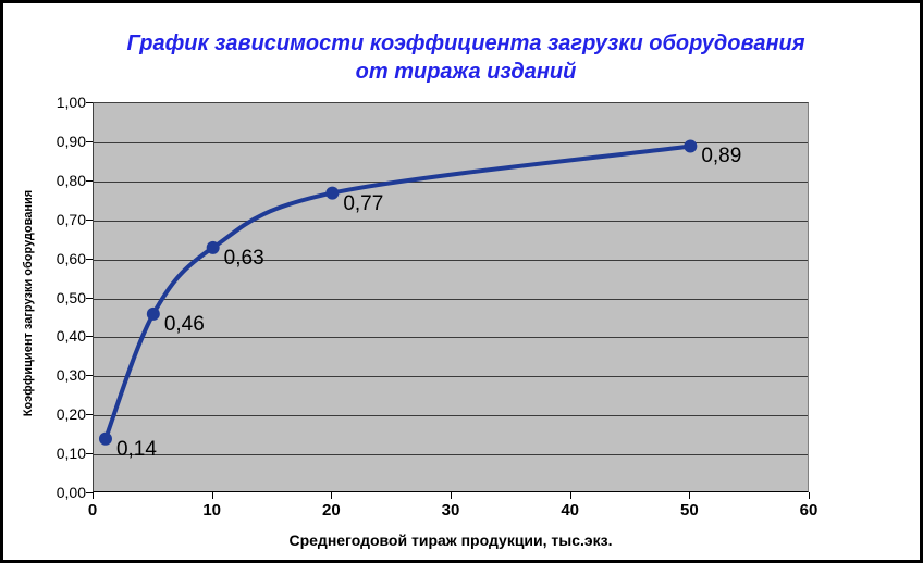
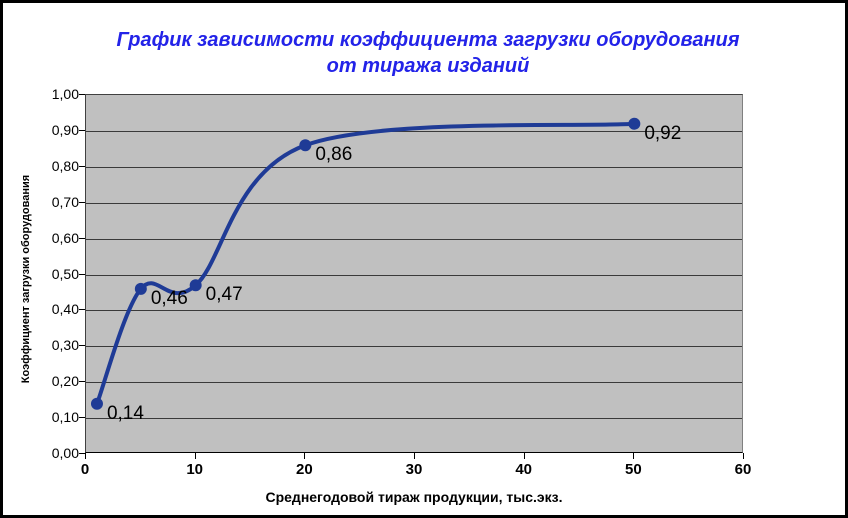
10: 0,63 -> 0,47
20: 0,77 -> 0,86
50: 0,89 -> 0,92
